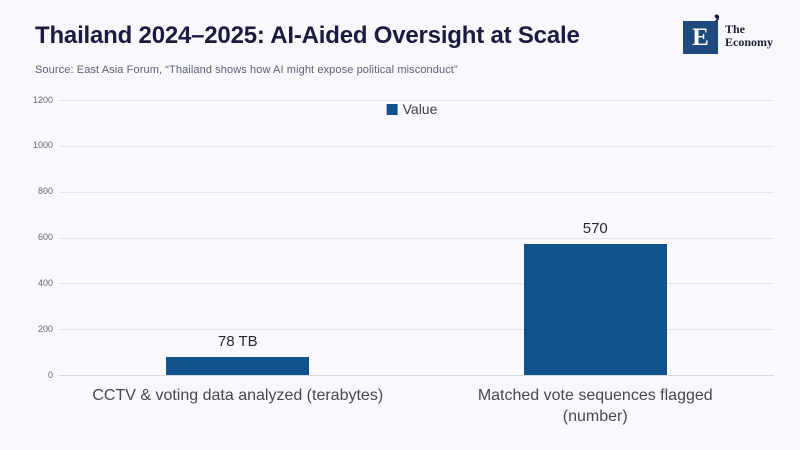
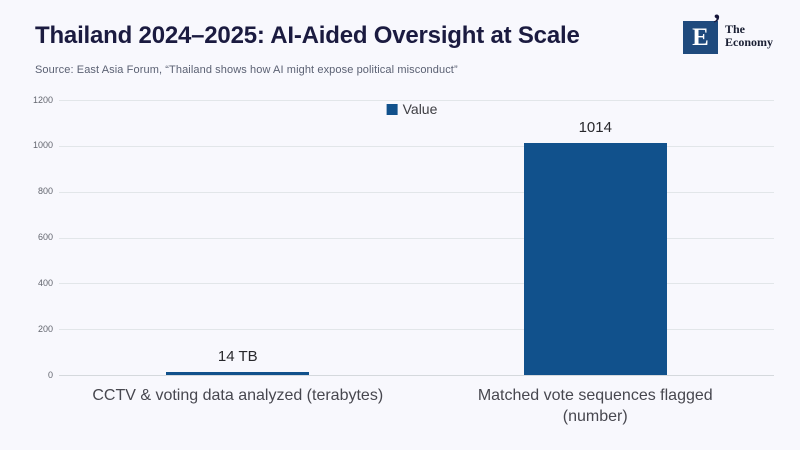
CCTV & voting data analyzed (terabytes): 78 -> 14
Matched vote sequences flagged (number): 570 -> 1014
